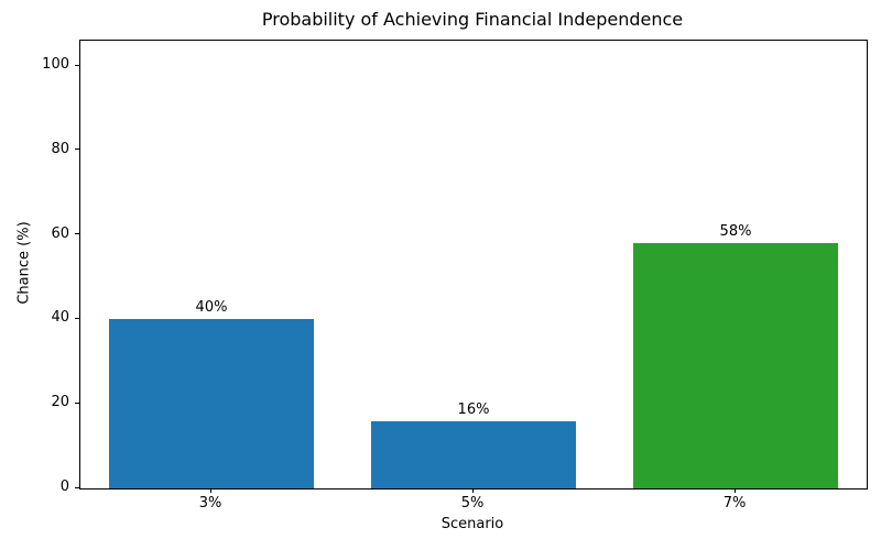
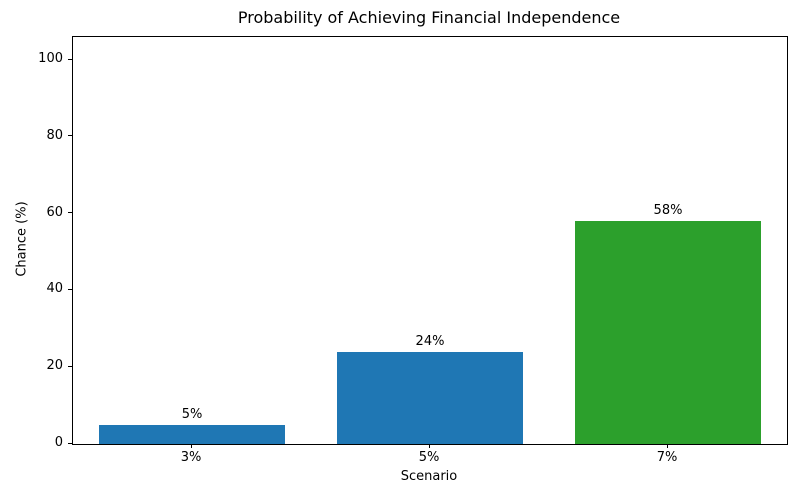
3%: 40% -> 5%
5%: 16% -> 24%
